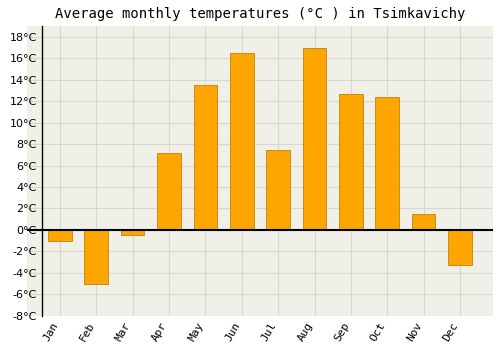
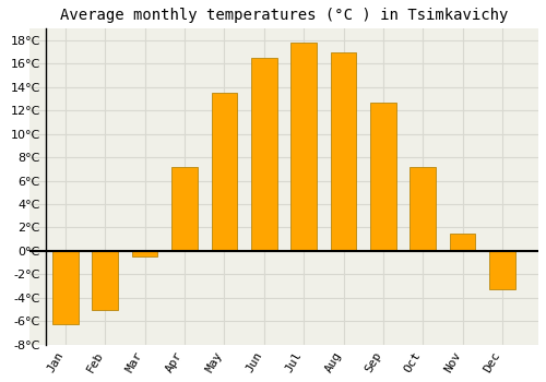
Jan: -1.0°C -> -6.3°C
Jul: 7.5°C -> 17.8°C
Oct: 12.4°C -> 7.2°C
